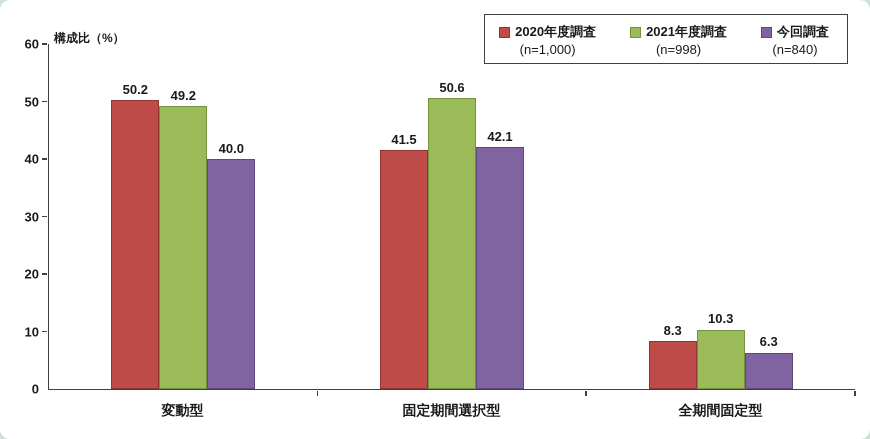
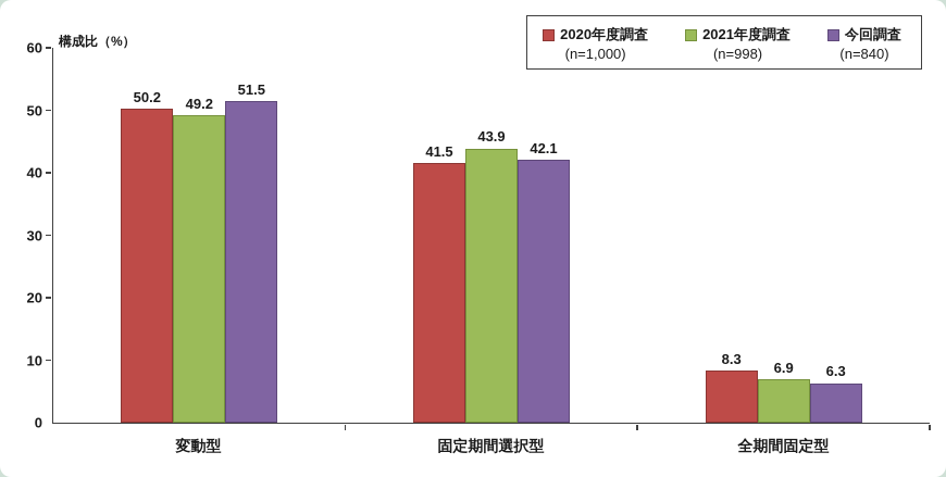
今回調査/変動型: 40.0 -> 51.5
2021年度調査/固定期間選択型: 50.6 -> 43.9
2021年度調査/全期間固定型: 10.3 -> 6.9
